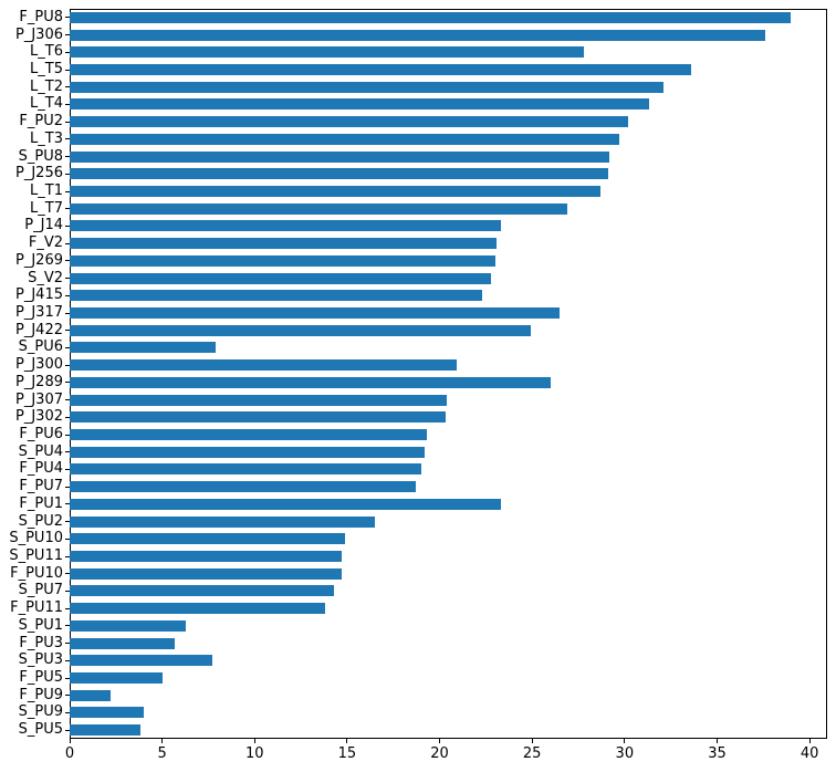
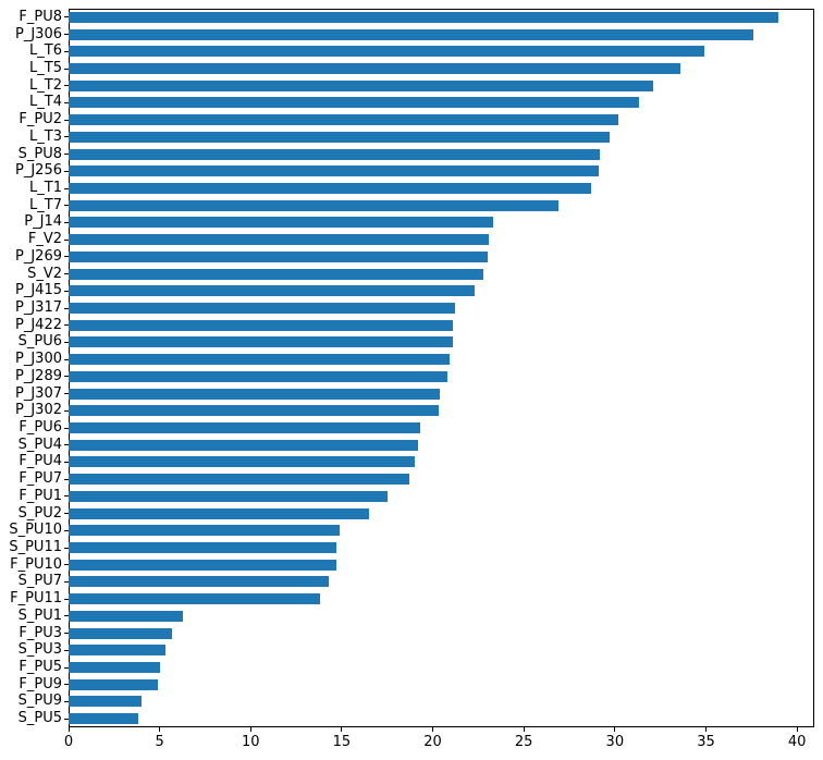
L_T6: 27.8 -> 34.9
P_J317: 26.5 -> 21.2
P_J422: 24.9 -> 21.1
S_PU6: 7.9 -> 21.1
P_J289: 26.0 -> 20.8
F_PU1: 23.3 -> 17.5
S_PU3: 7.7 -> 5.3
F_PU9: 2.2 -> 4.9
